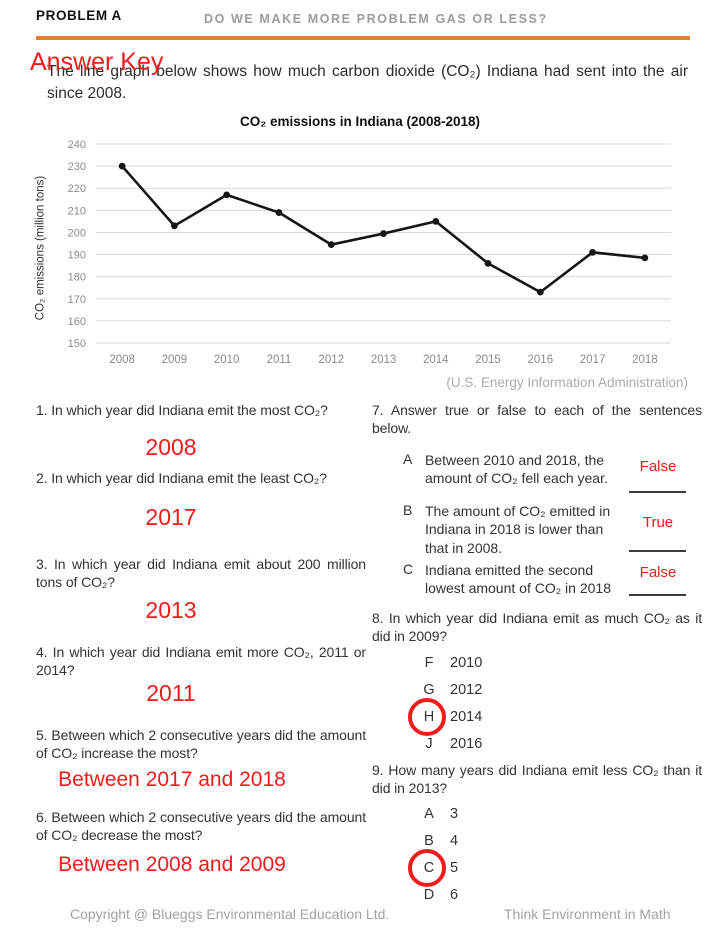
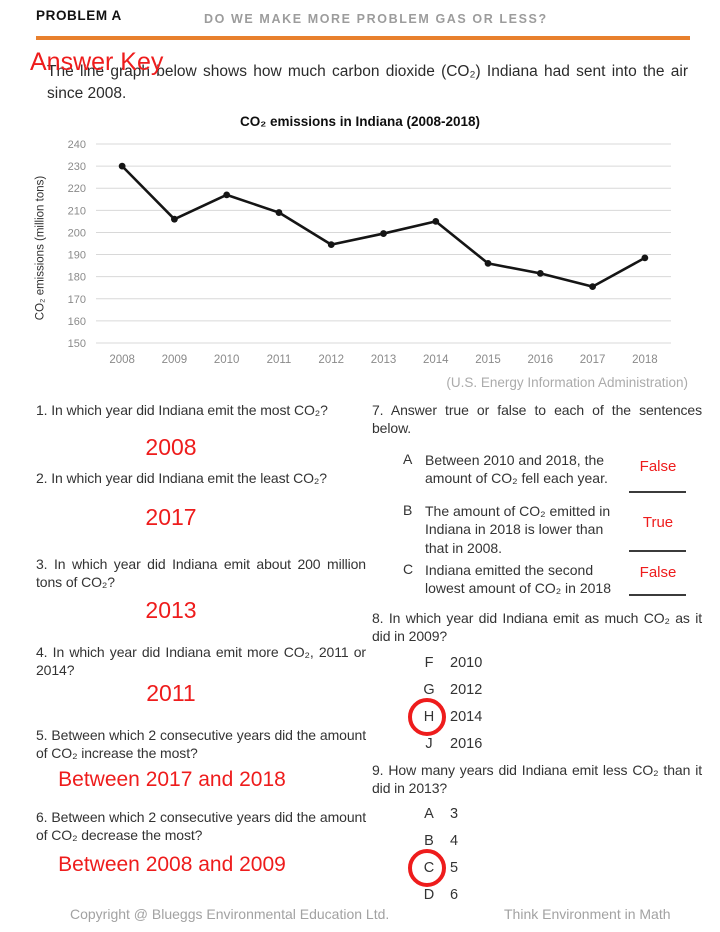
2009: 203 -> 206
2016: 173 -> 182
2017: 191 -> 176
